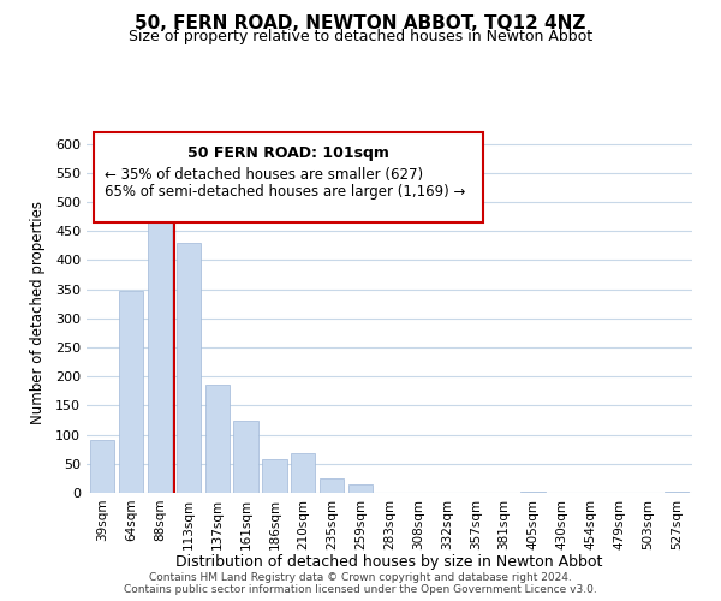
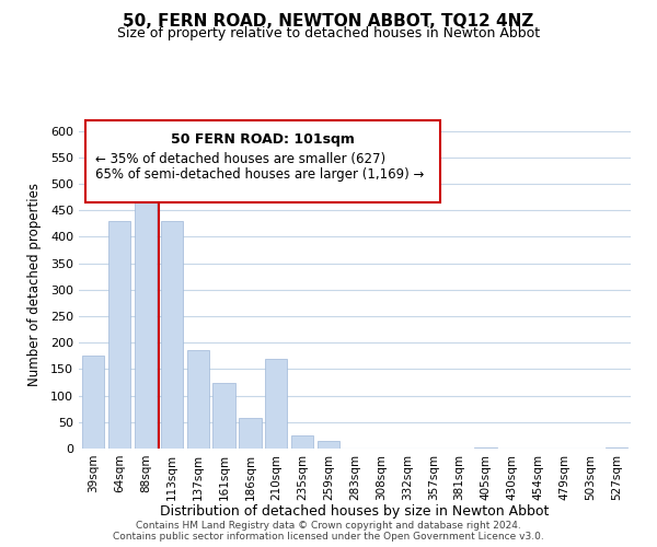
39sqm: 90 -> 175
64sqm: 348 -> 430
210sqm: 68 -> 170
